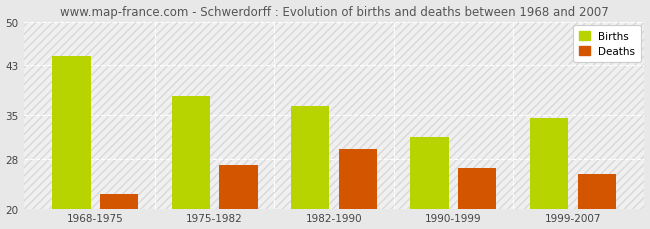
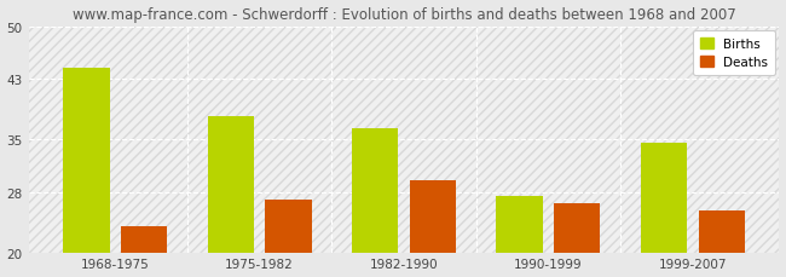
Deaths/1968-1975: 22.4 -> 23.5
Births/1990-1999: 31.4 -> 27.5
